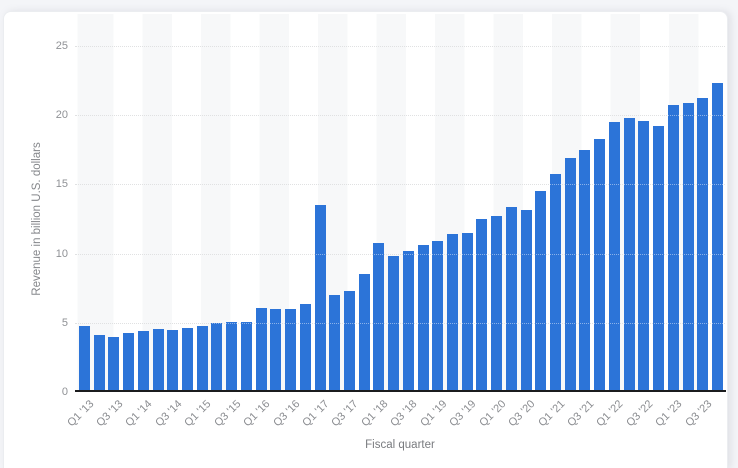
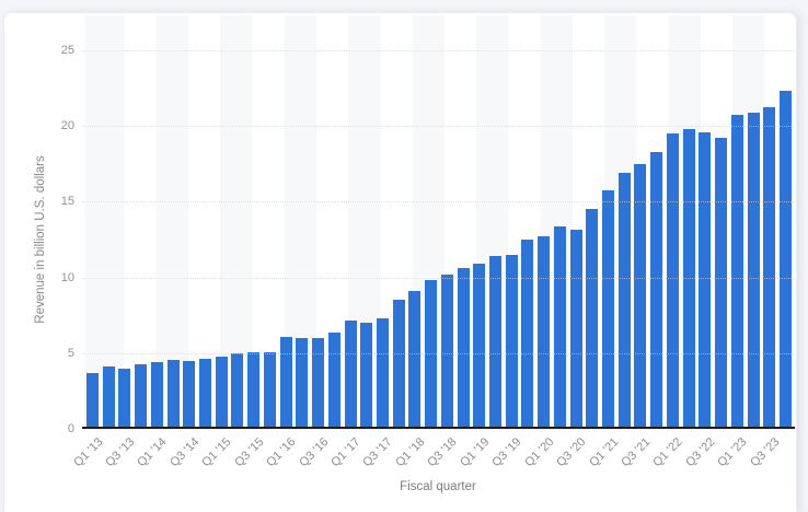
Q1 '13: 4.8 -> 3.7
Q1 '17: 13.5 -> 7.2
Q1 '18: 10.8 -> 9.1
